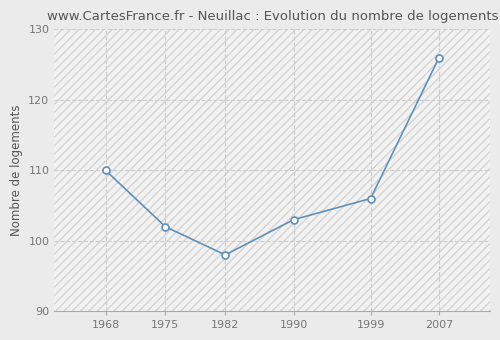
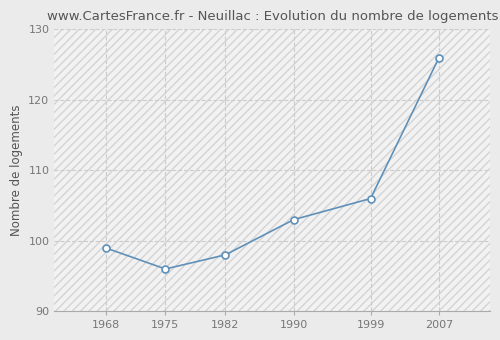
1968: 110 -> 99
1975: 102 -> 96
